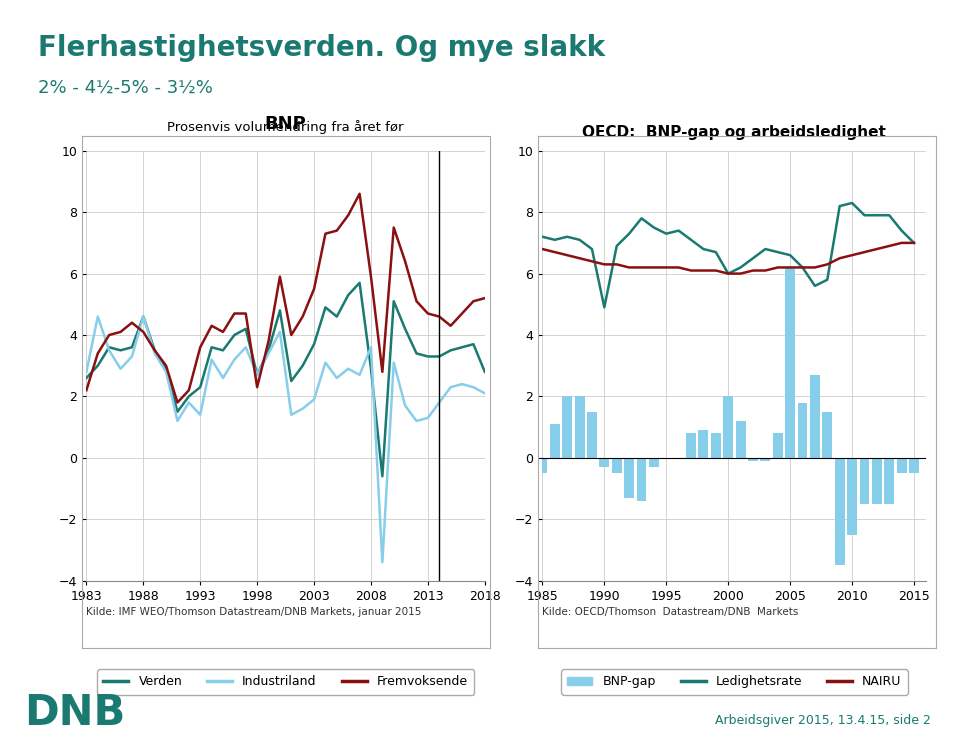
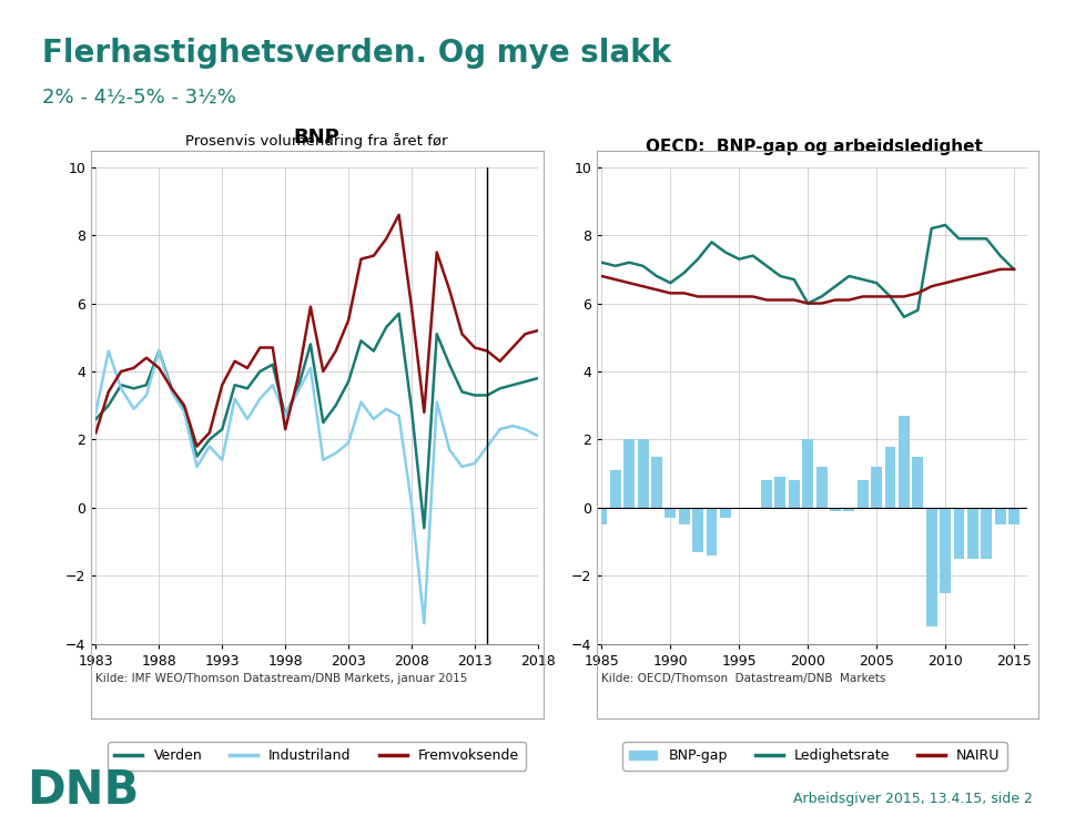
Industriland/2008: 3.6 -> 0.1
Verden/2018: 2.8 -> 3.8
OECD: BNP-gap og arbeidsledighet/Ledighetsrate/1990: 4.9 -> 6.6
OECD: BNP-gap og arbeidsledighet/BNP-gap/2005: 6.2 -> 1.2
